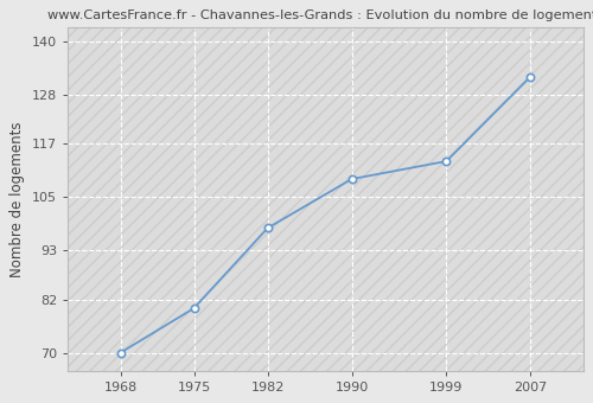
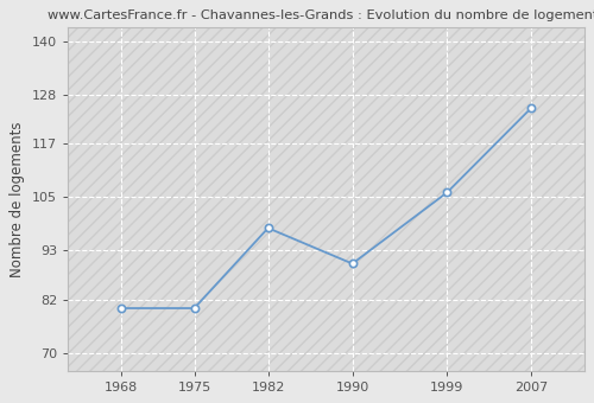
1968: 70 -> 80
1990: 109 -> 90
1999: 113 -> 106
2007: 132 -> 125
